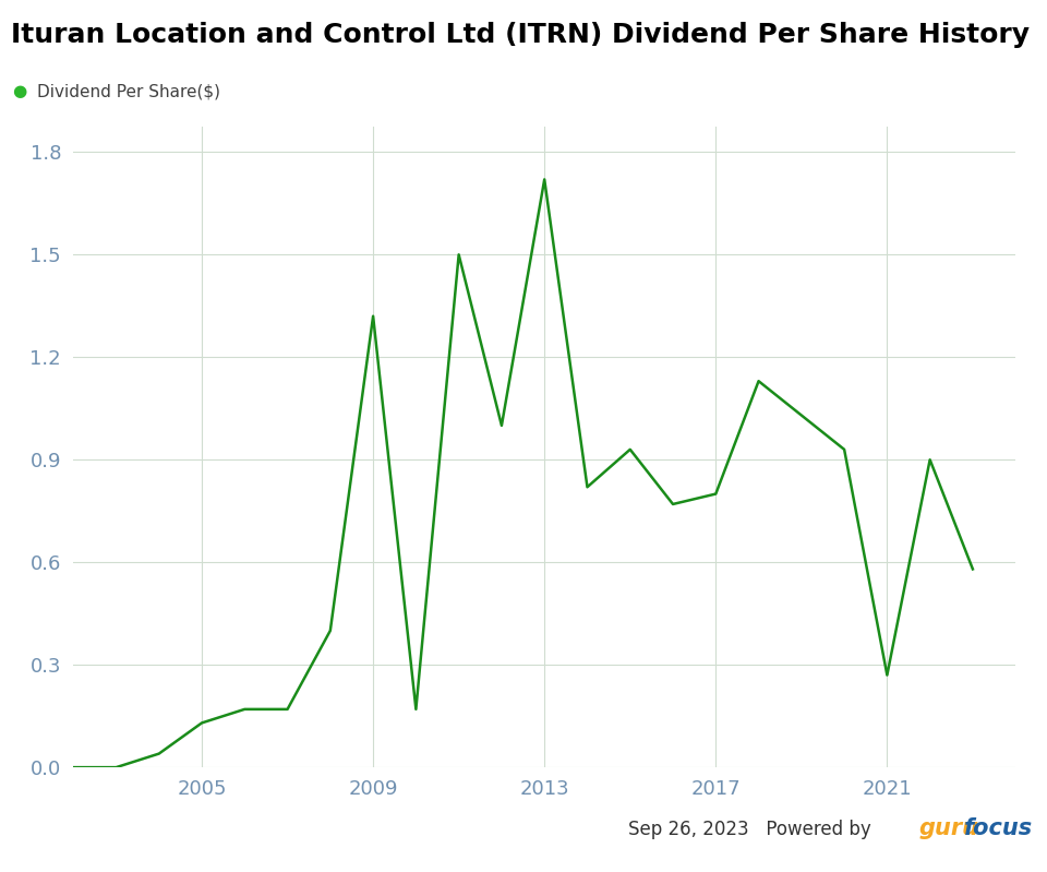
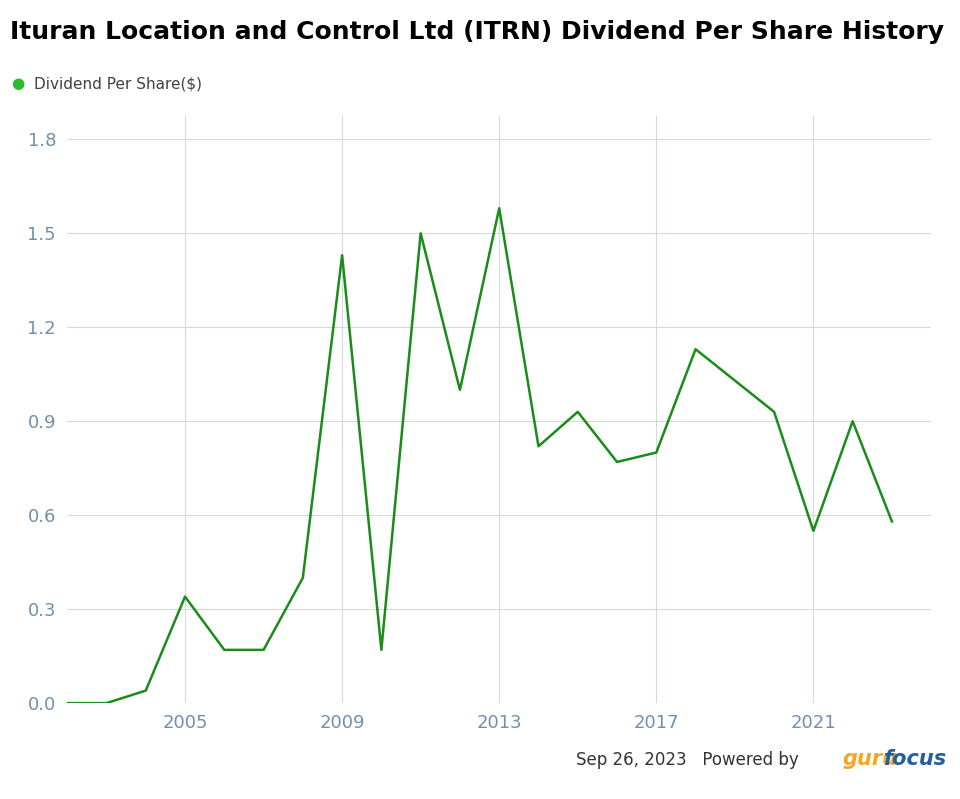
2005: 0.13 -> 0.34
2009: 1.32 -> 1.43
2013: 1.72 -> 1.58
2021: 0.27 -> 0.55
